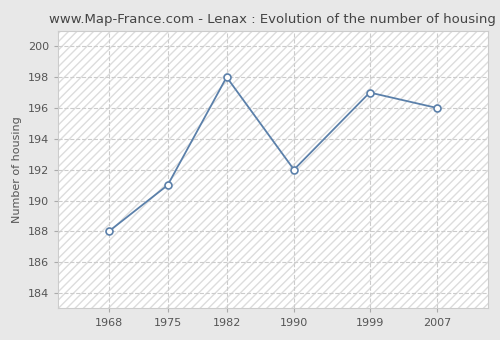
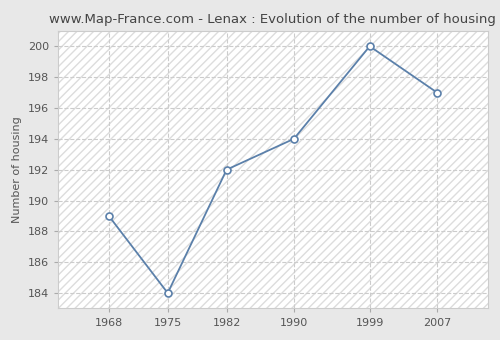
1968: 188 -> 189
1975: 191 -> 184
1982: 198 -> 192
1990: 192 -> 194
1999: 197 -> 200
2007: 196 -> 197
